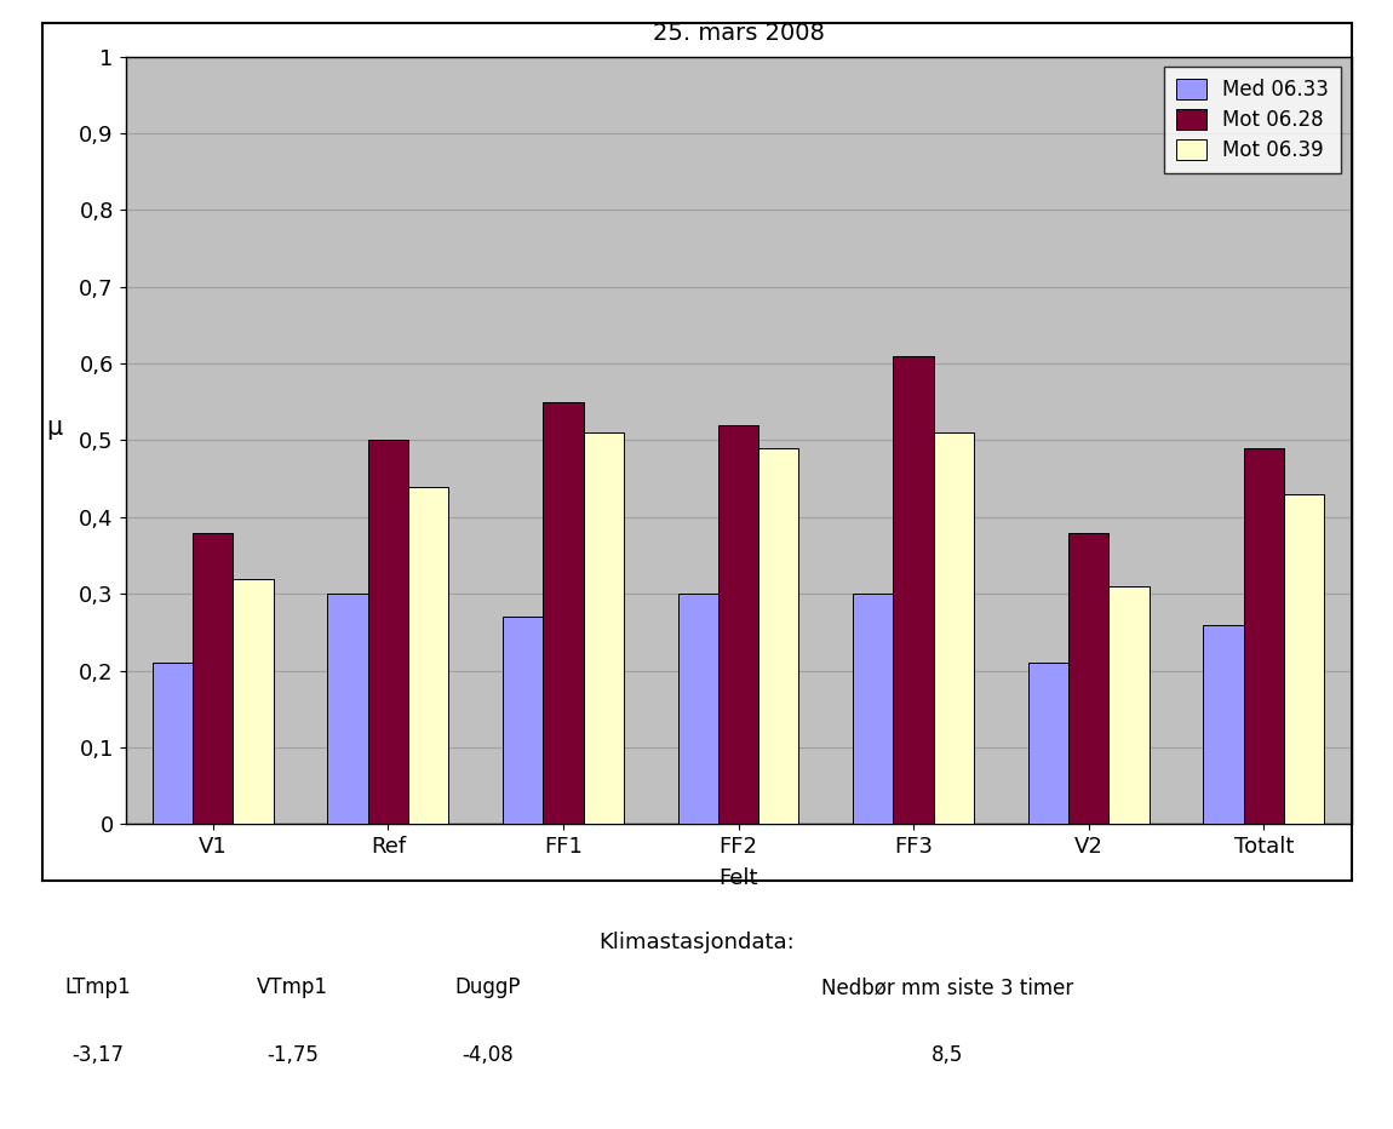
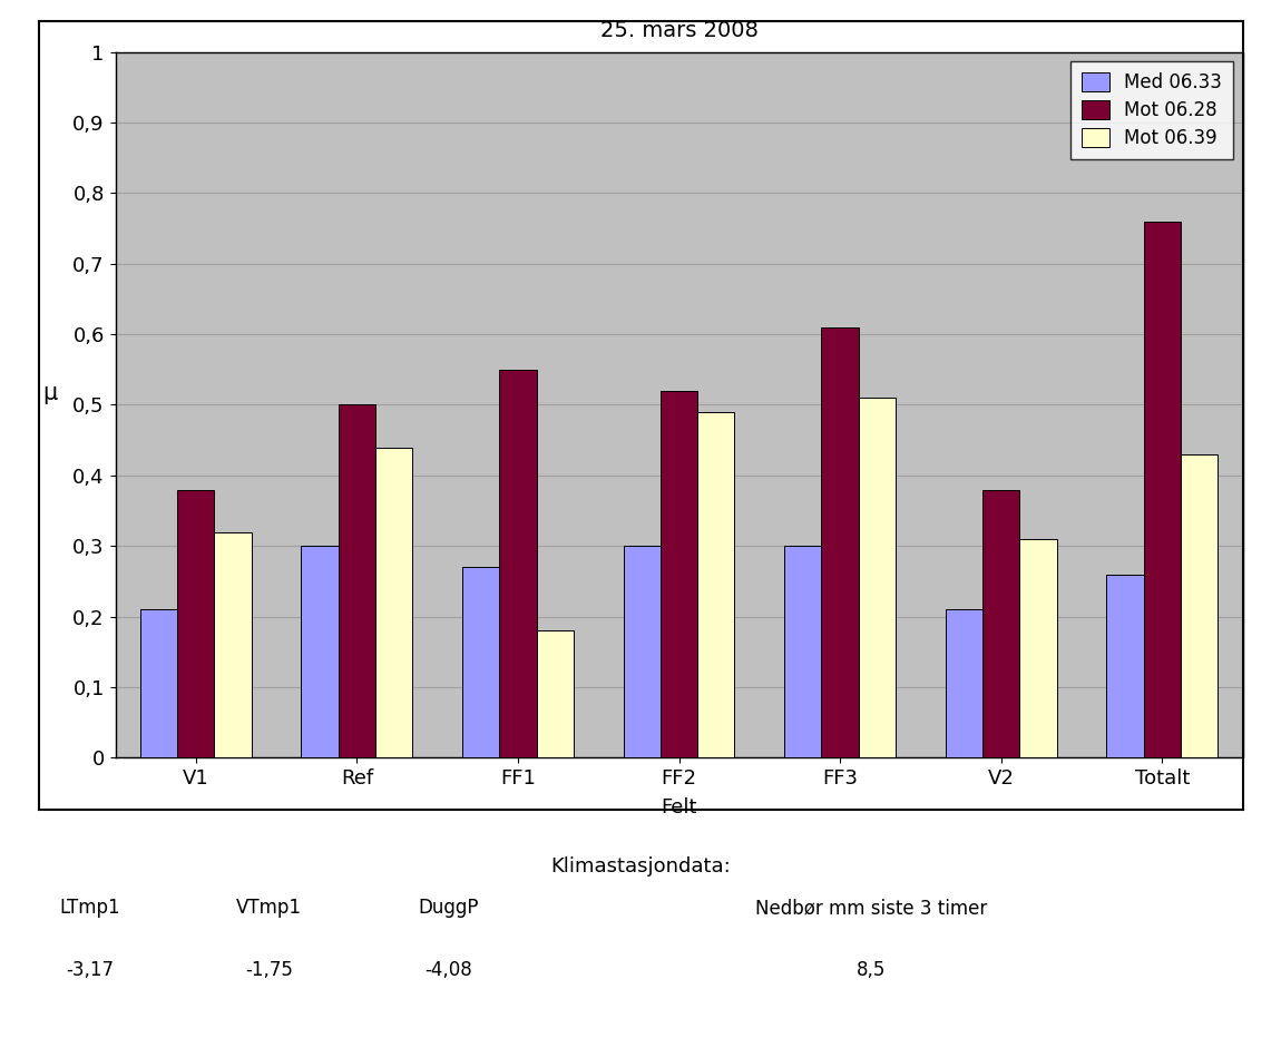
Mot 06.39/FF1: 0,51 -> 0,18
Mot 06.28/Totalt: 0,49 -> 0,76
